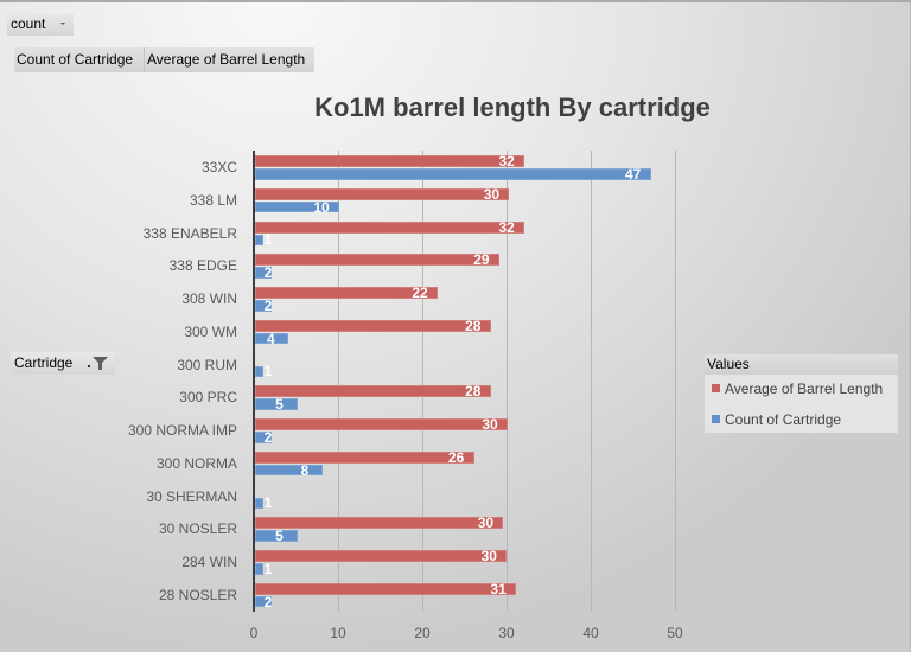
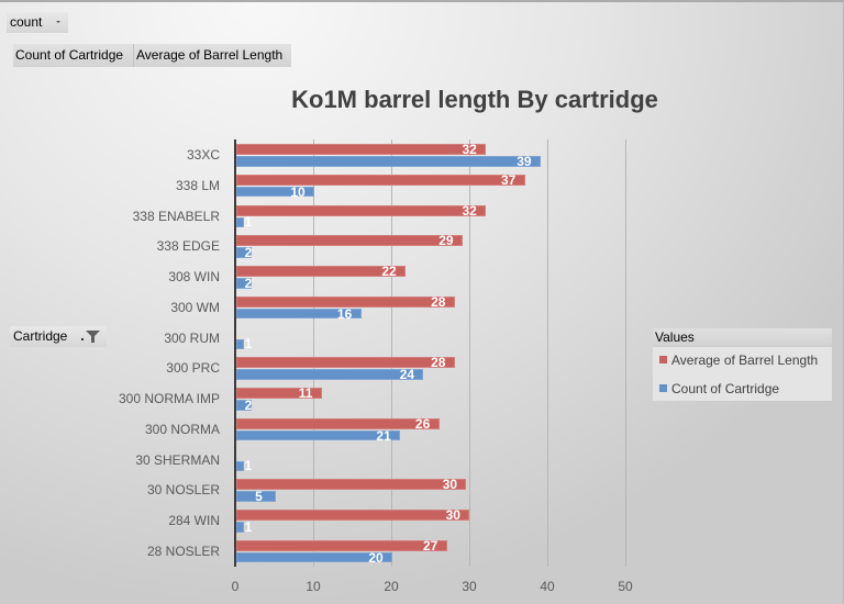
Count of Cartridge/33XC: 47 -> 39
Average of Barrel Length/338 LM: 30 -> 37
Count of Cartridge/300 WM: 4 -> 16
Count of Cartridge/300 PRC: 5 -> 24
Average of Barrel Length/300 NORMA IMP: 30 -> 11
Count of Cartridge/300 NORMA: 8 -> 21
Average of Barrel Length/28 NOSLER: 31 -> 27
Count of Cartridge/28 NOSLER: 2 -> 20
